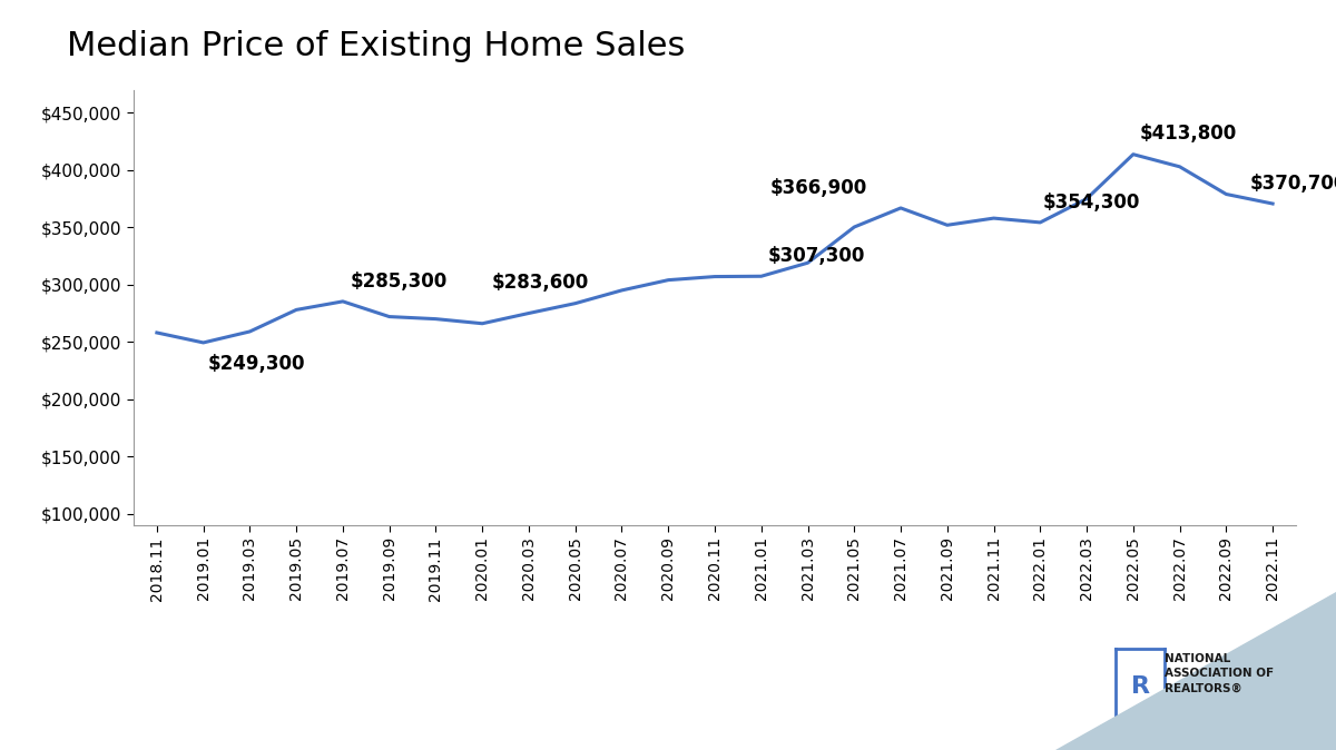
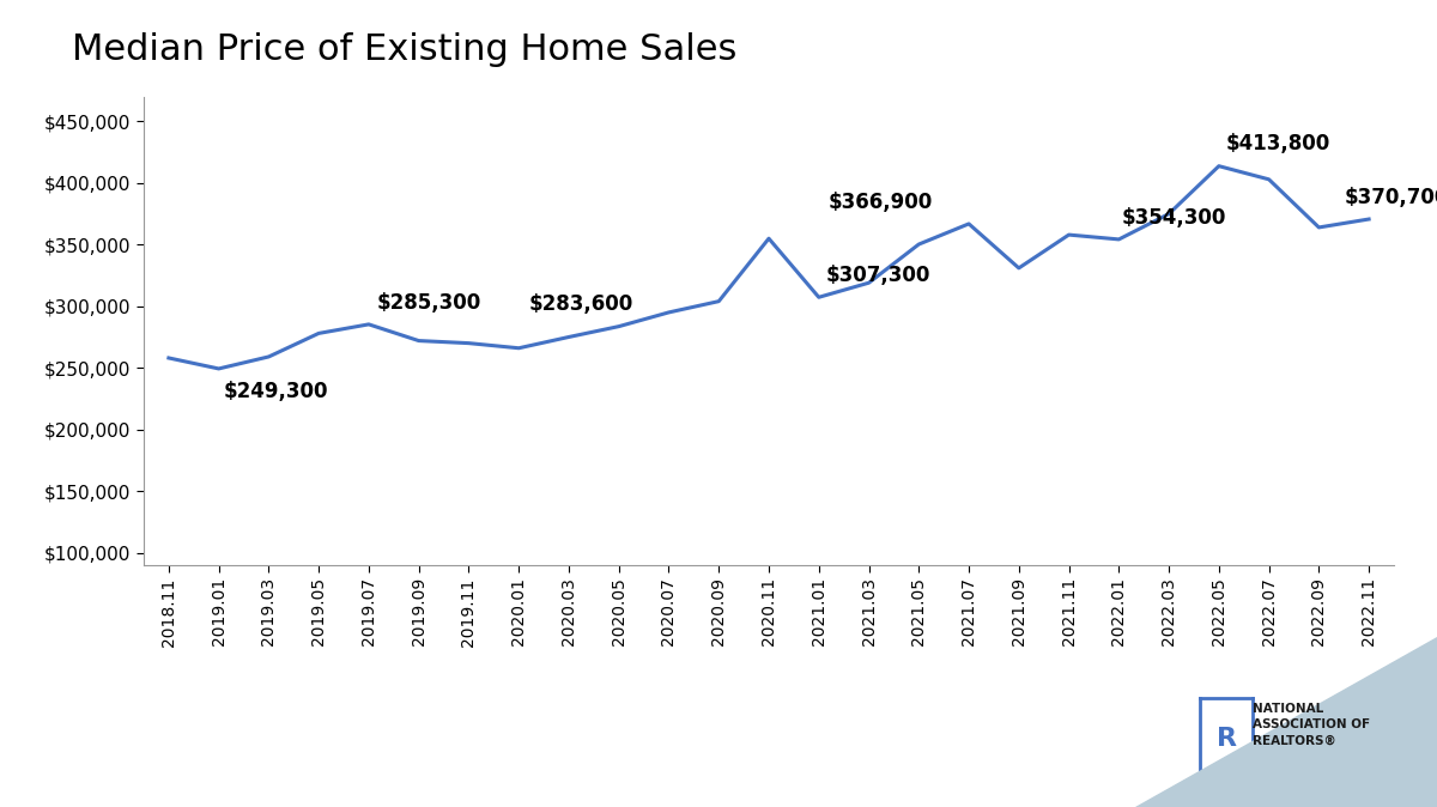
2020.11: $307,000 -> $355,000
2021.09: $352,000 -> $331,000
2022.09: $379,000 -> $364,000
